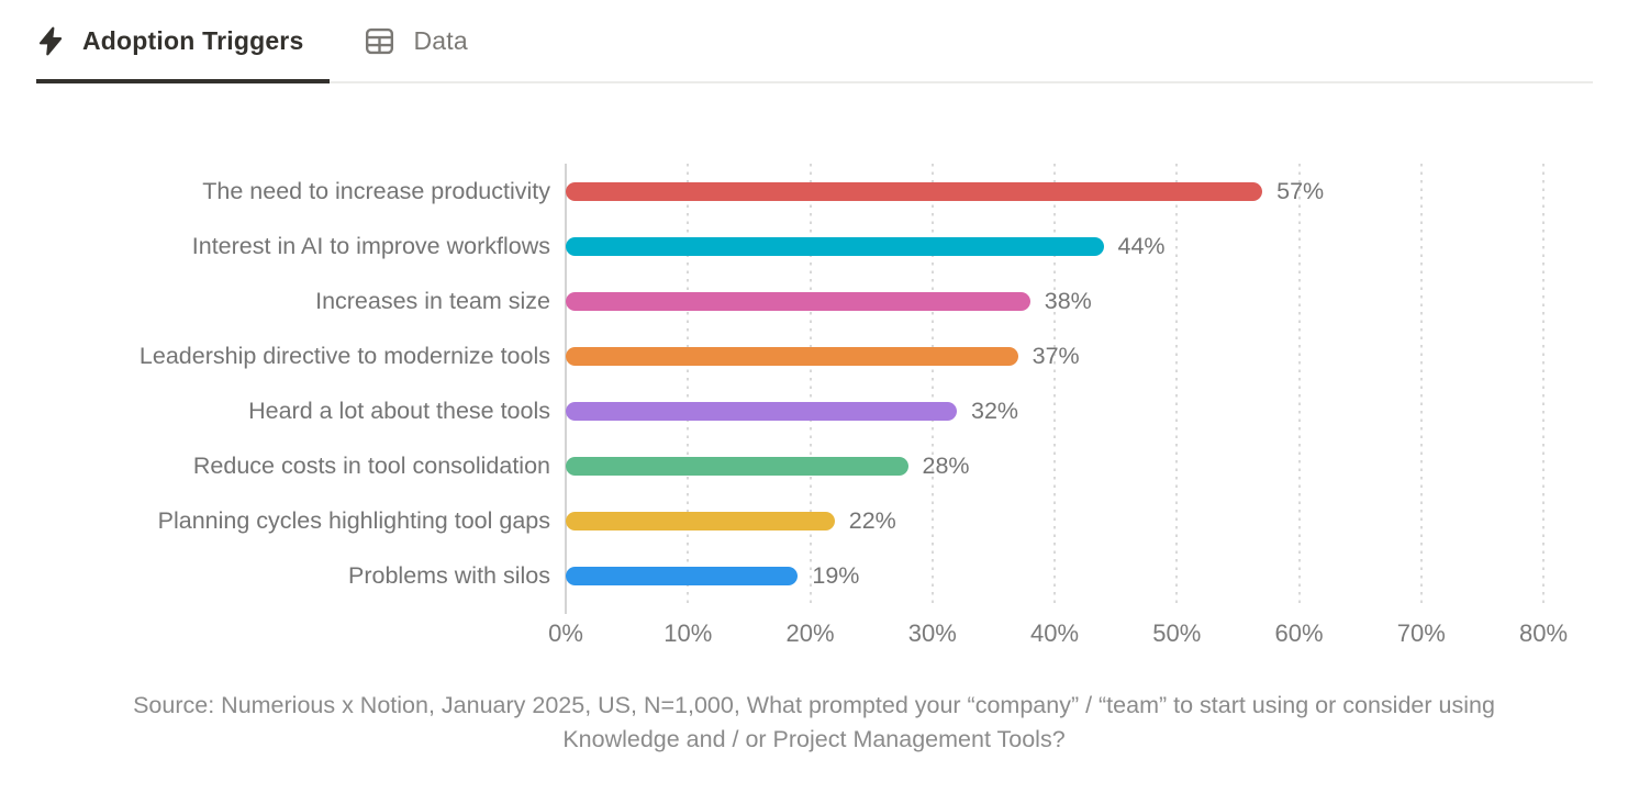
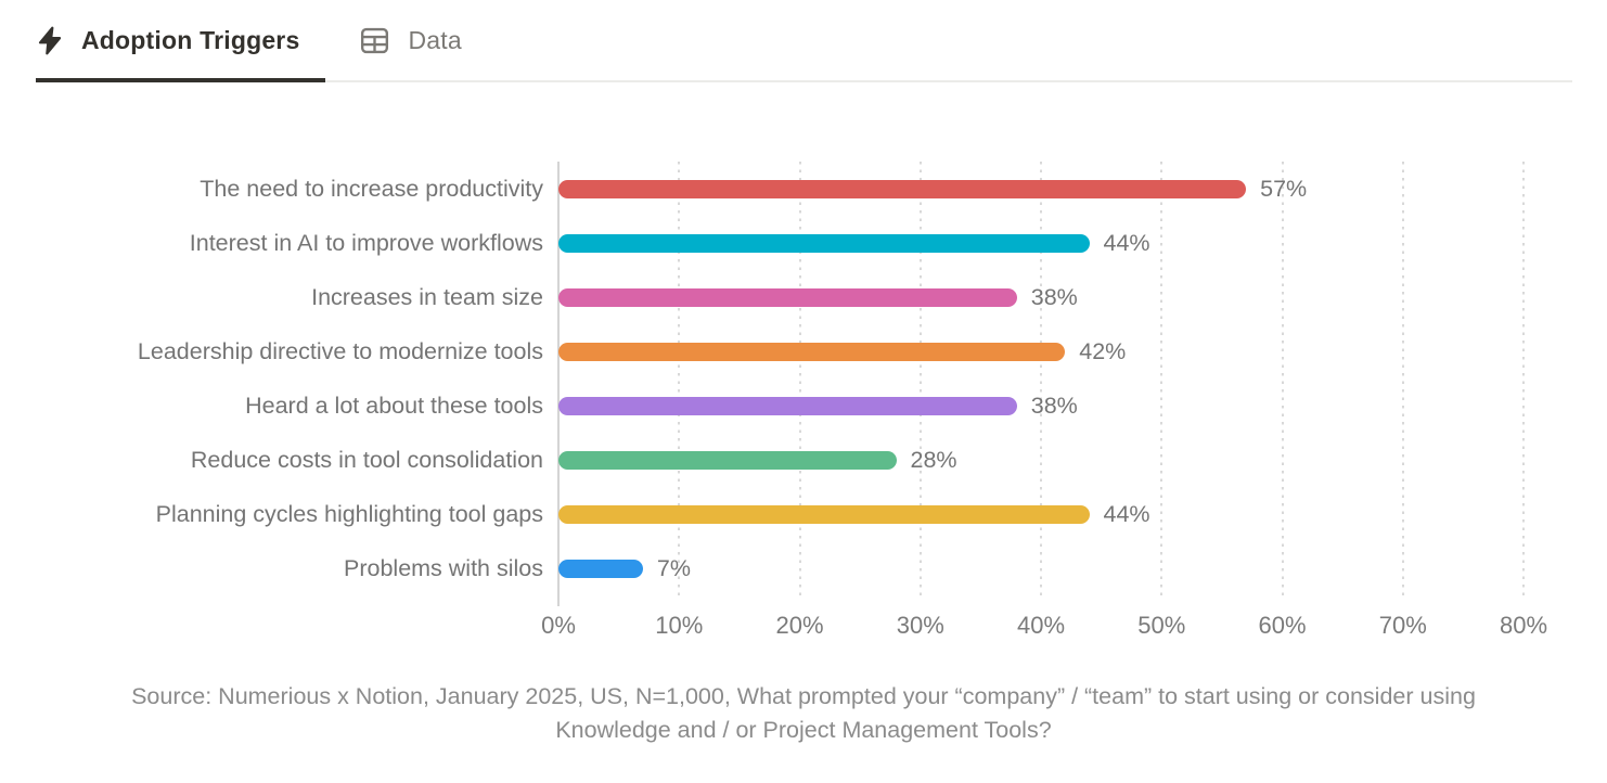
Leadership directive to modernize tools: 37% -> 42%
Heard a lot about these tools: 32% -> 38%
Planning cycles highlighting tool gaps: 22% -> 44%
Problems with silos: 19% -> 7%
